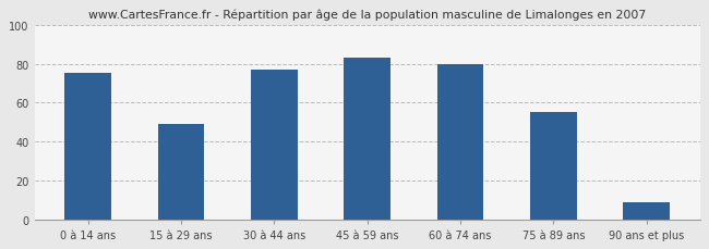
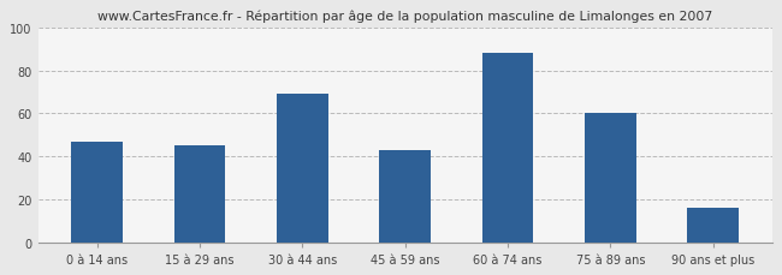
0 à 14 ans: 75 -> 47
15 à 29 ans: 49 -> 45
30 à 44 ans: 77 -> 69
45 à 59 ans: 83 -> 43
60 à 74 ans: 80 -> 88
75 à 89 ans: 55 -> 60
90 ans et plus: 9 -> 16
